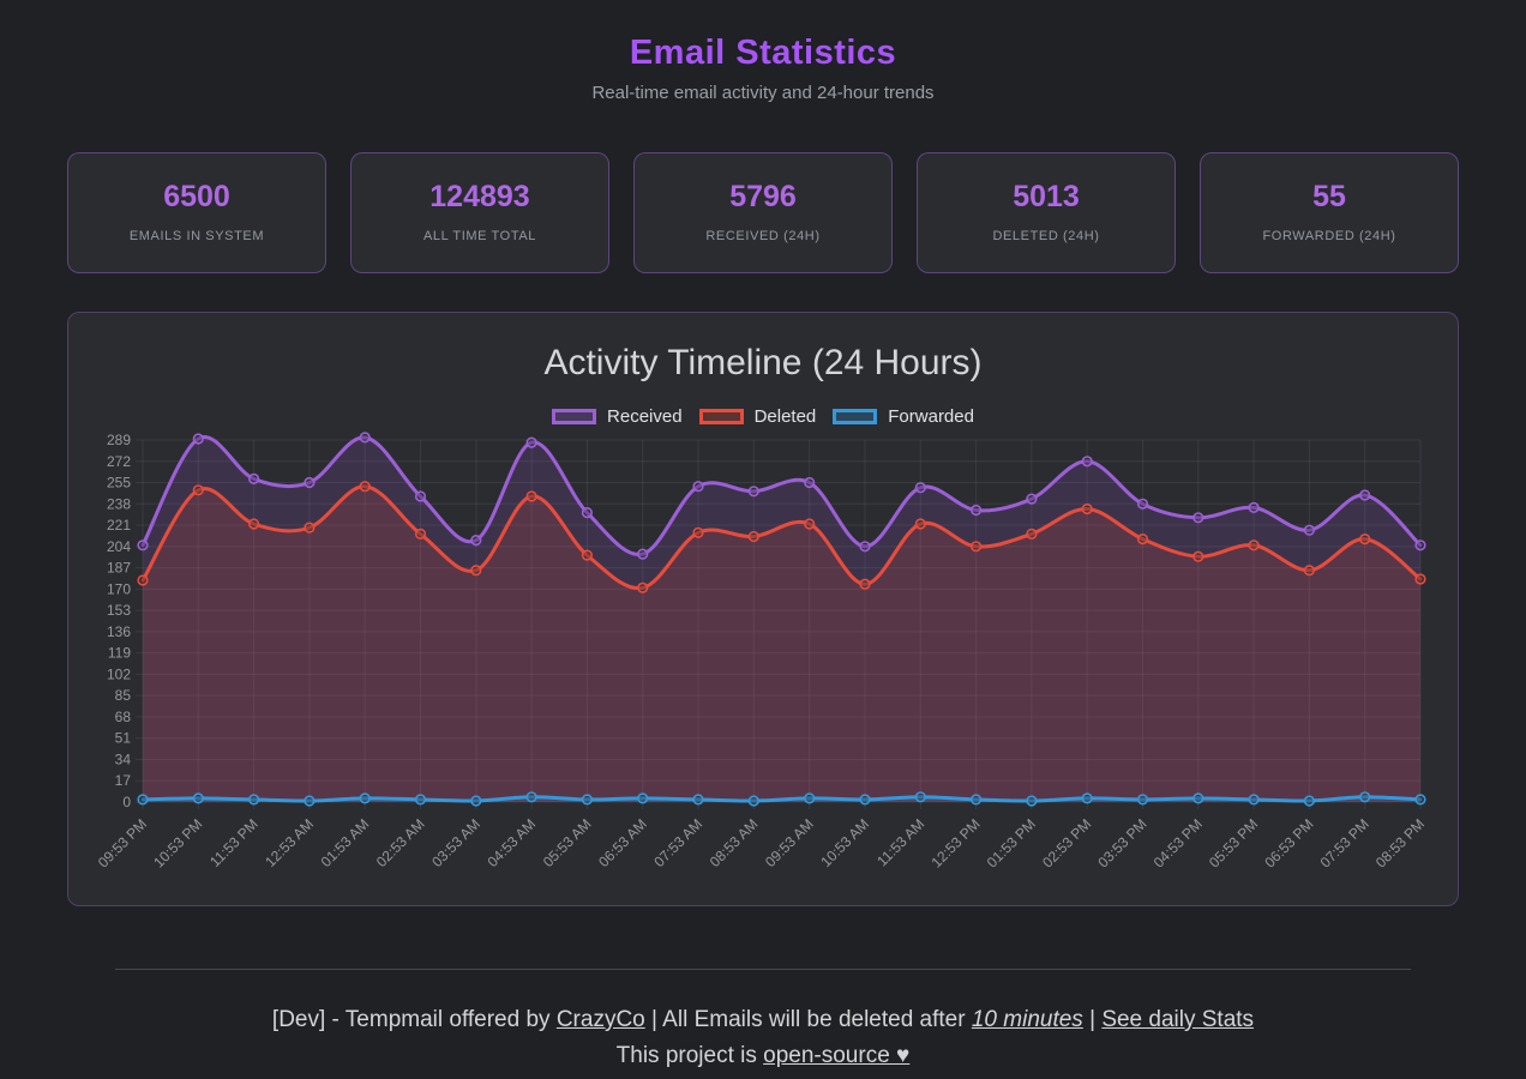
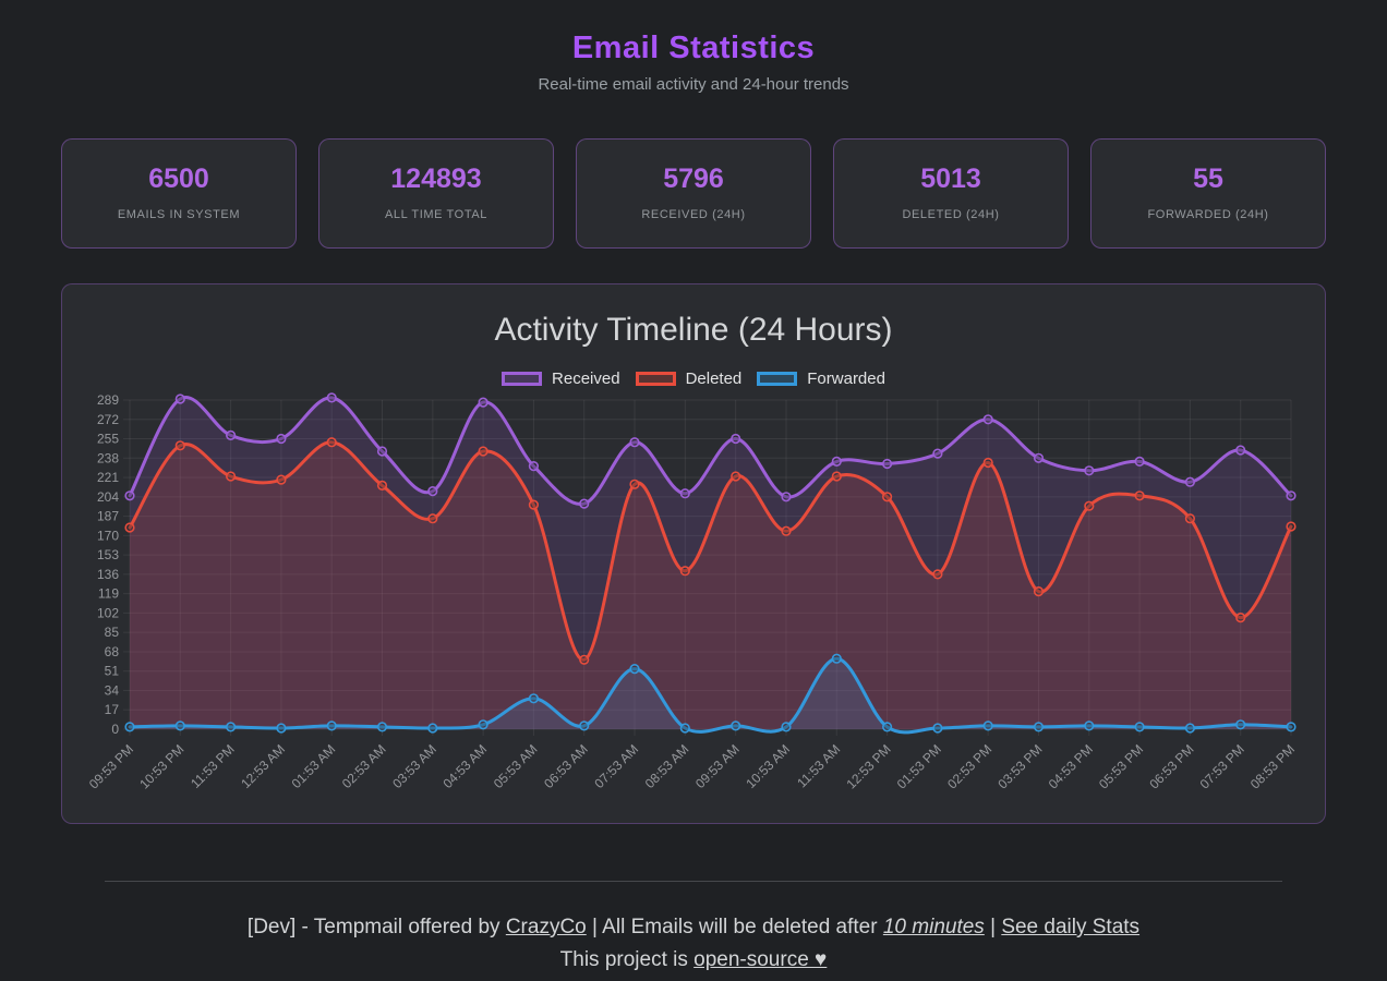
Forwarded/05:53 AM: 2 -> 27
Deleted/06:53 AM: 171 -> 61
Forwarded/07:53 AM: 2 -> 53
Received/08:53 AM: 248 -> 207
Deleted/08:53 AM: 212 -> 139
Received/11:53 AM: 251 -> 235
Forwarded/11:53 AM: 4 -> 62
Deleted/01:53 PM: 214 -> 136
Deleted/03:53 PM: 210 -> 121
Deleted/07:53 PM: 210 -> 98
